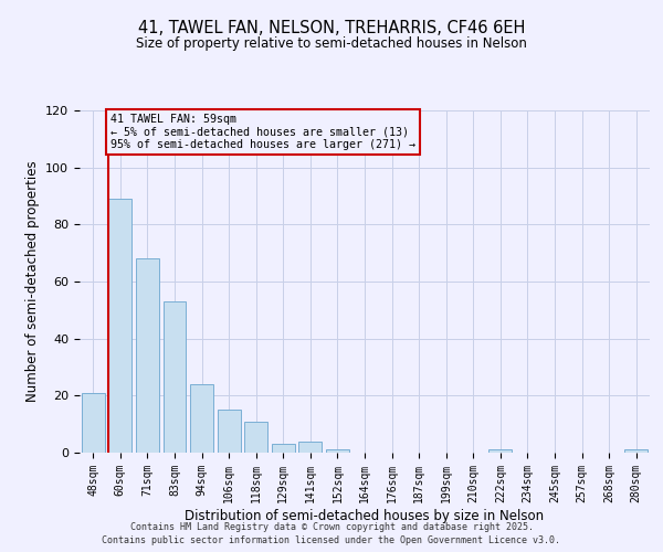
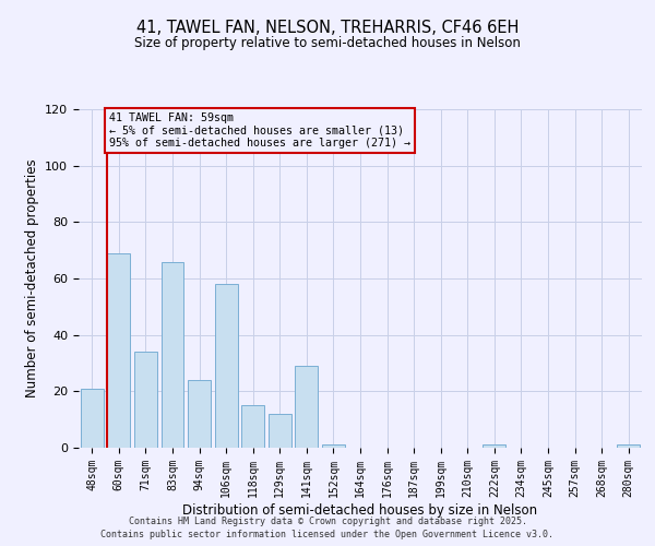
60sqm: 89 -> 69
71sqm: 68 -> 34
83sqm: 53 -> 66
106sqm: 15 -> 58
118sqm: 11 -> 15
129sqm: 3 -> 12
141sqm: 4 -> 29
